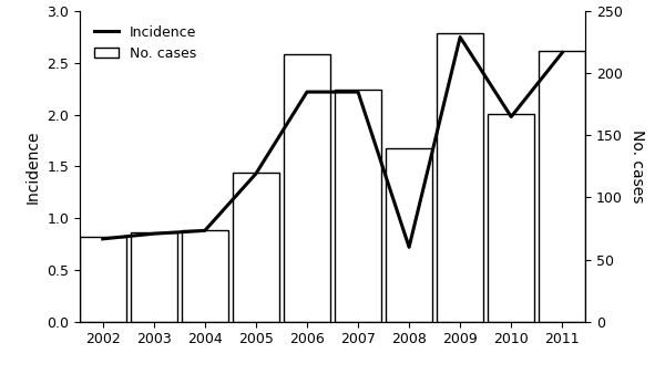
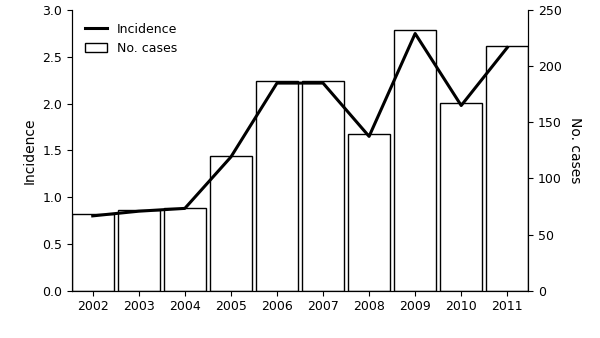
No. cases/2006: 215 -> 187
Incidence/2008: 0.72 -> 1.65
